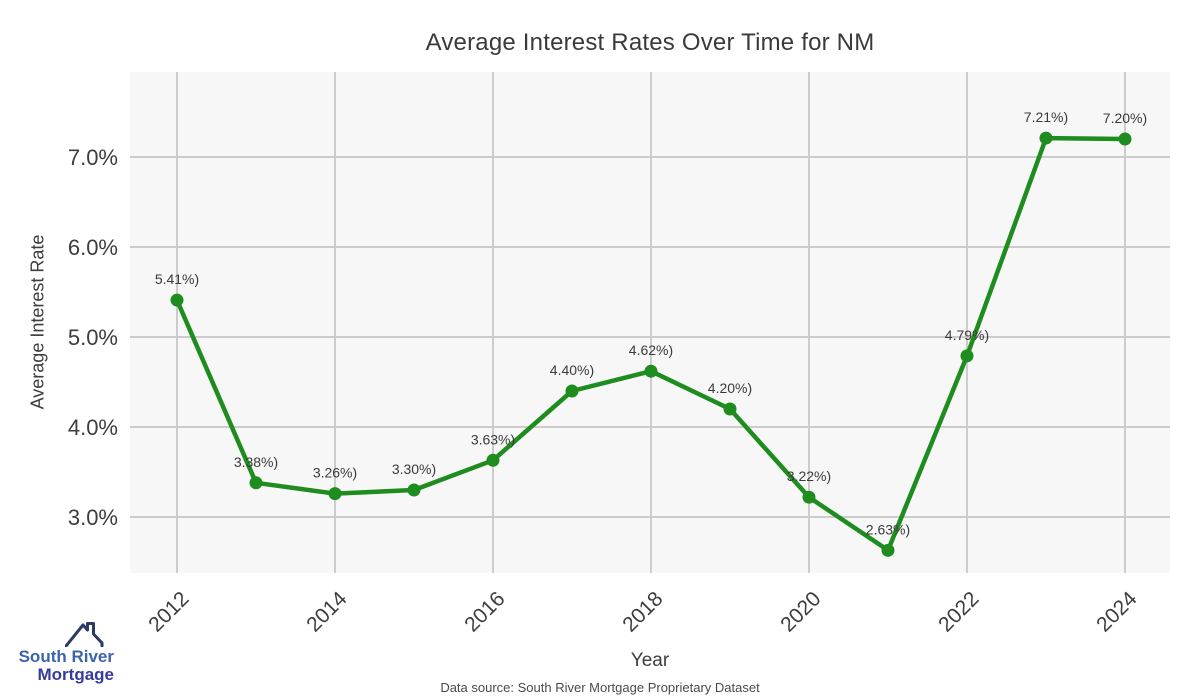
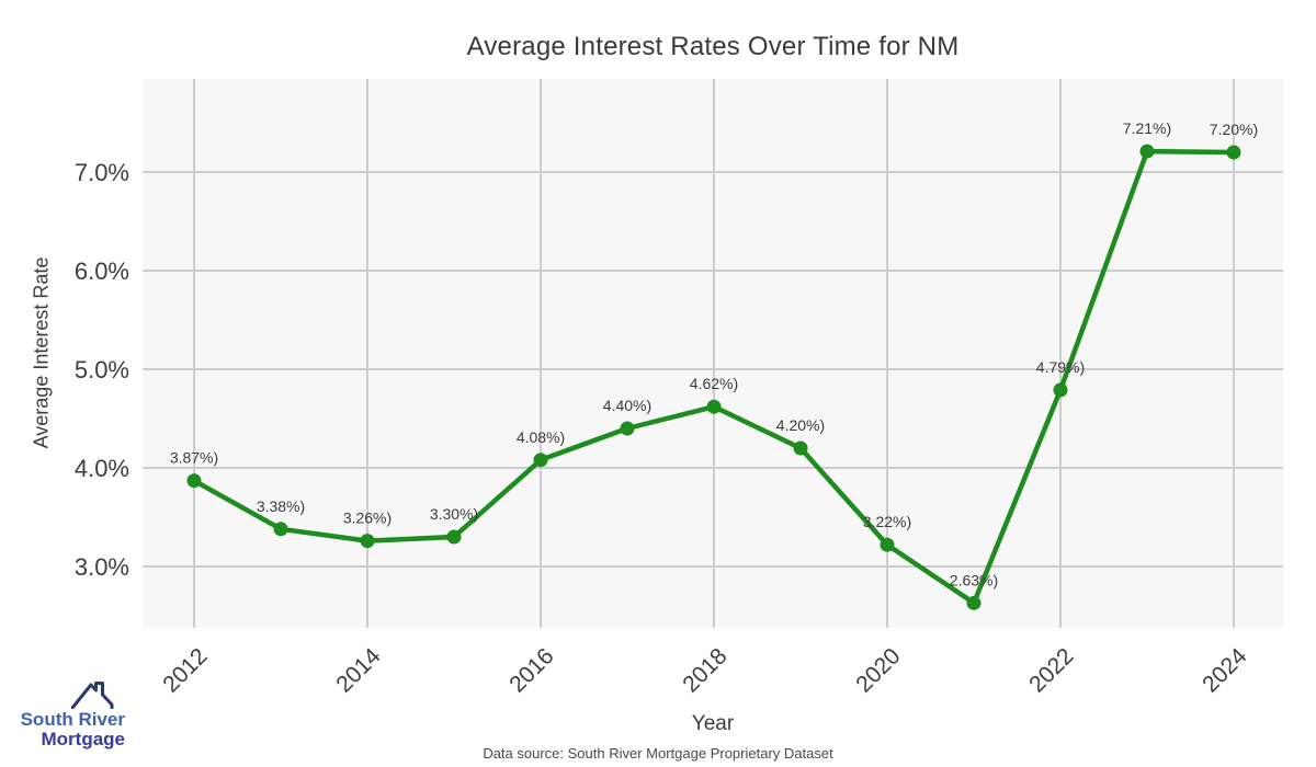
2012: 5.41% -> 3.87%
2016: 3.63% -> 4.08%
